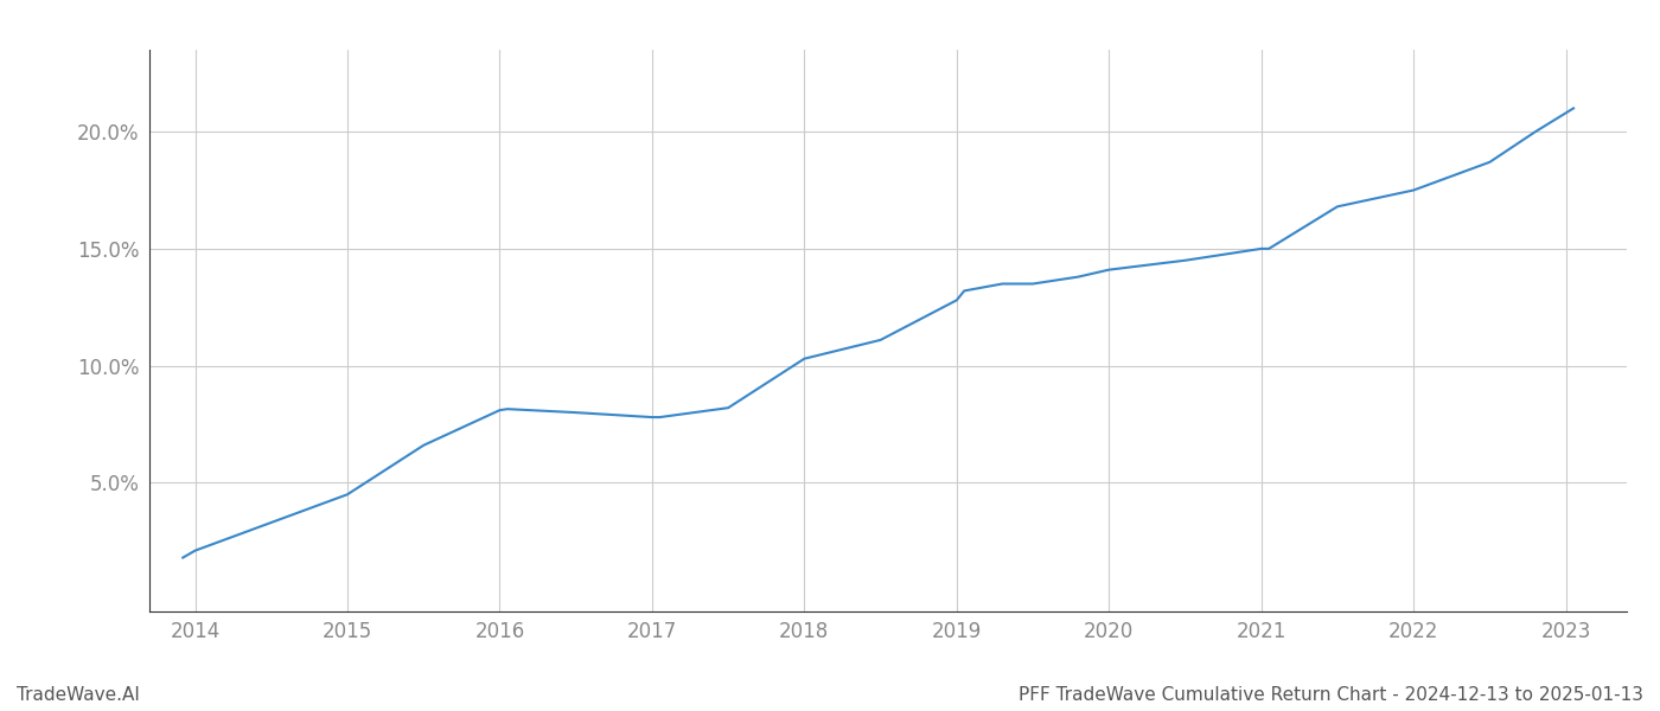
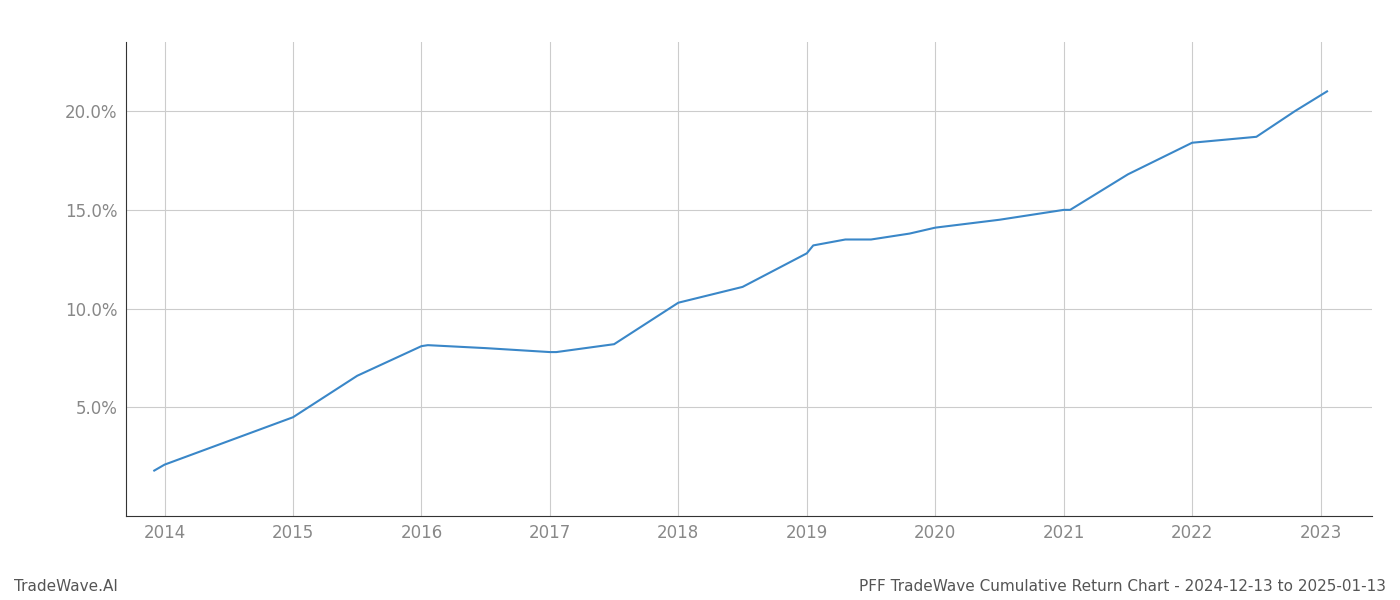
2022: 17.5% -> 18.4%
